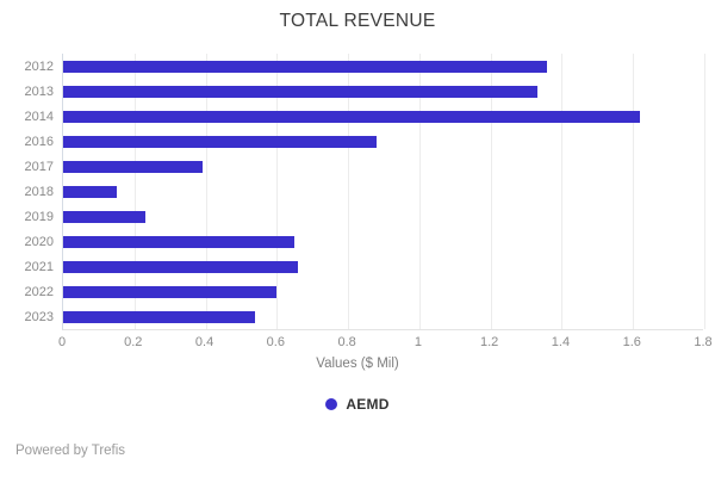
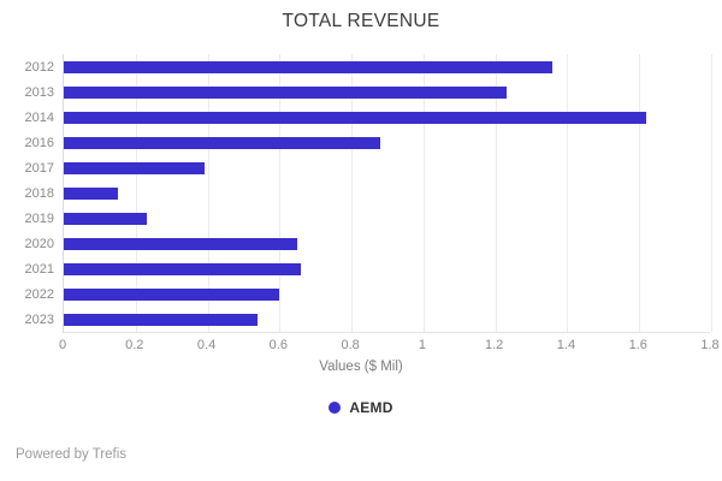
2013: 1.33 -> 1.23
